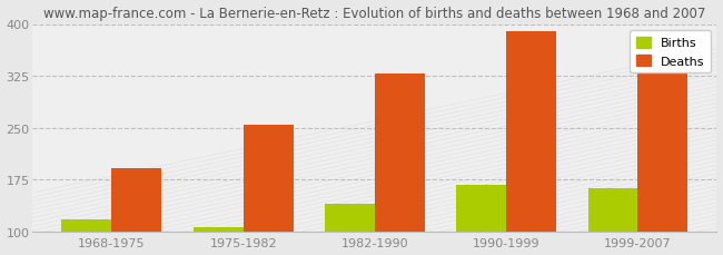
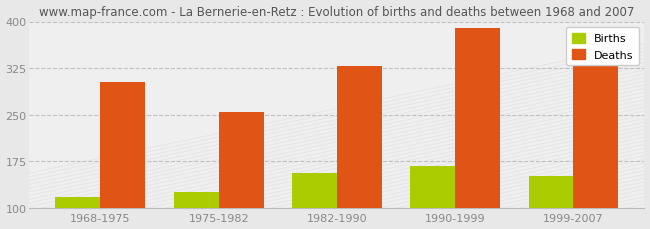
Deaths/1968-1975: 192 -> 302
Births/1975-1982: 107 -> 126
Births/1982-1990: 140 -> 156
Births/1999-2007: 163 -> 152
